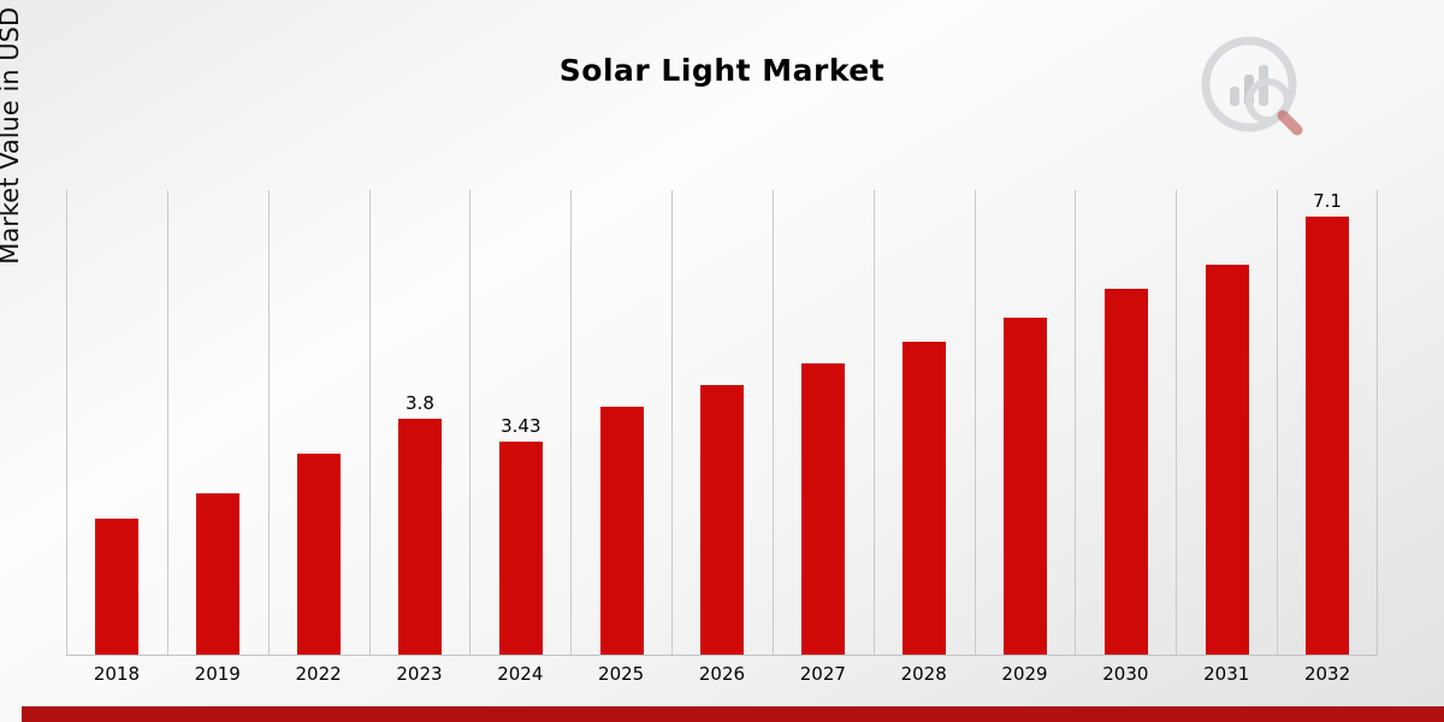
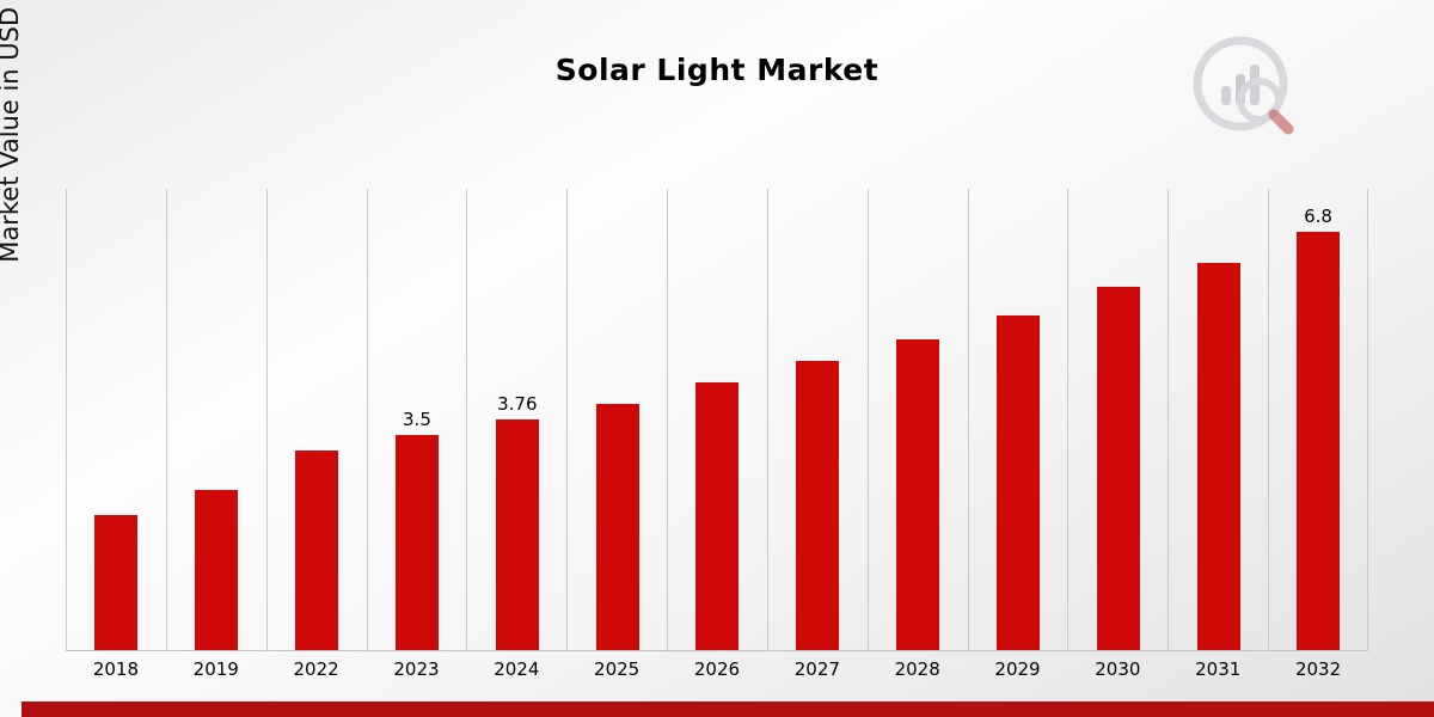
2023: 3.8 -> 3.5
2024: 3.43 -> 3.76
2032: 7.1 -> 6.8
